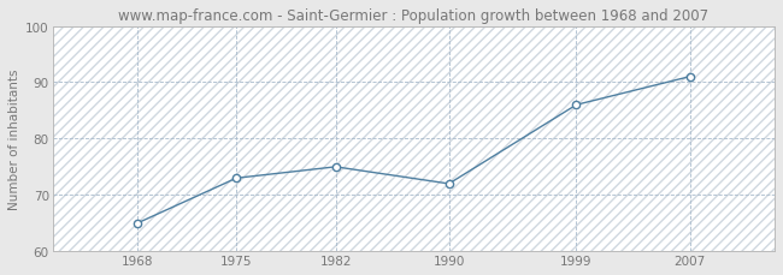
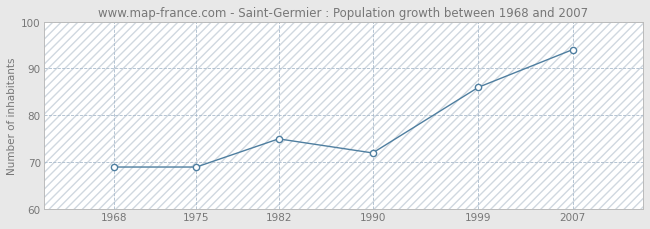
1968: 65 -> 69
1975: 73 -> 69
2007: 91 -> 94
